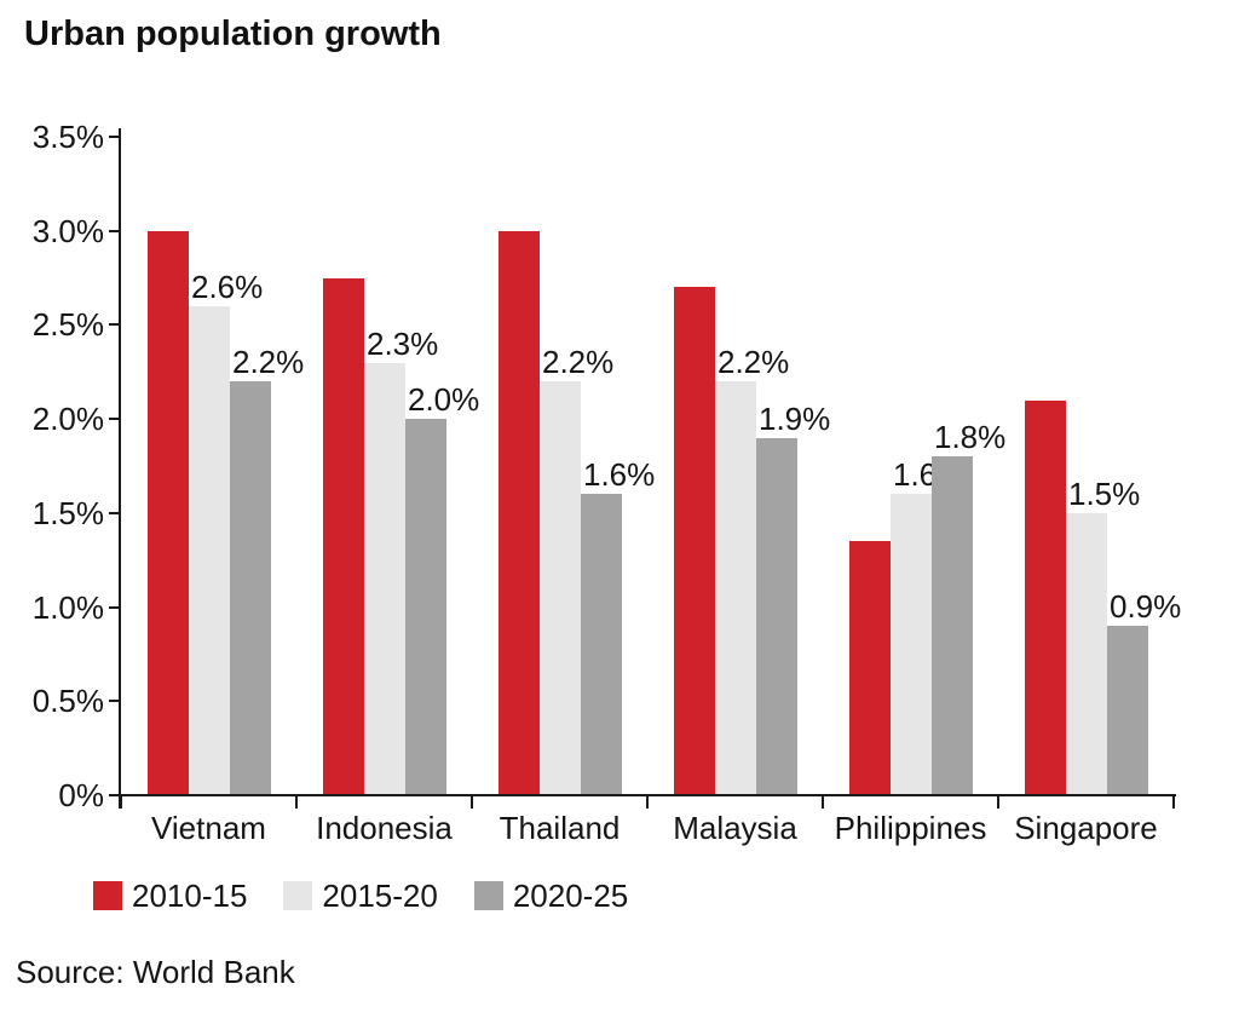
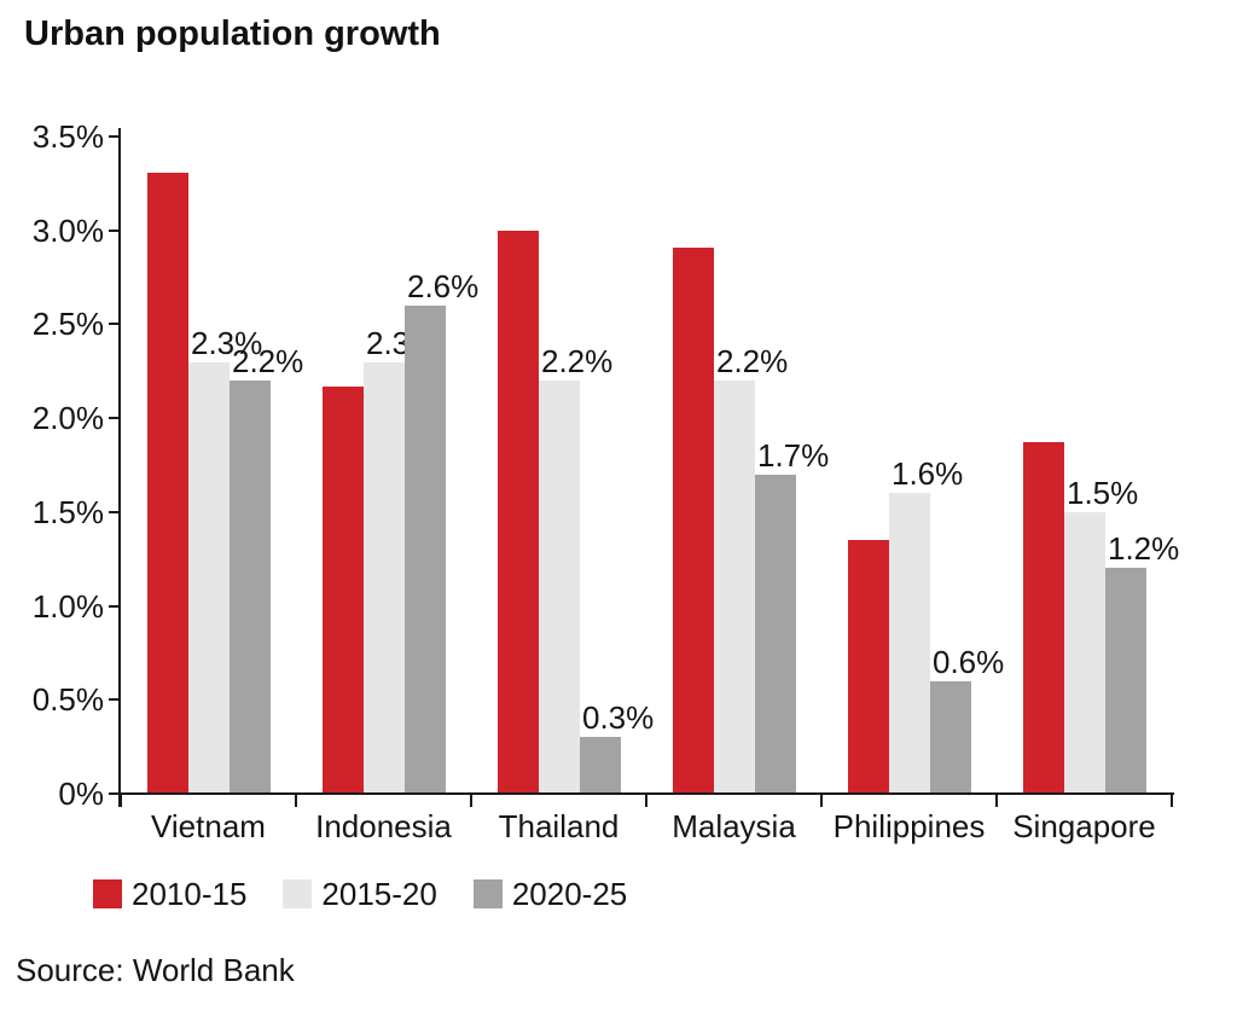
2010-15/Vietnam: 3.00% -> 3.31%
2015-20/Vietnam: 2.6% -> 2.3%
2010-15/Indonesia: 2.75% -> 2.17%
2020-25/Indonesia: 2.0% -> 2.6%
2020-25/Thailand: 1.6% -> 0.3%
2010-15/Malaysia: 2.70% -> 2.91%
2020-25/Malaysia: 1.9% -> 1.7%
2020-25/Philippines: 1.8% -> 0.6%
2010-15/Singapore: 2.10% -> 1.87%
2020-25/Singapore: 0.9% -> 1.2%
